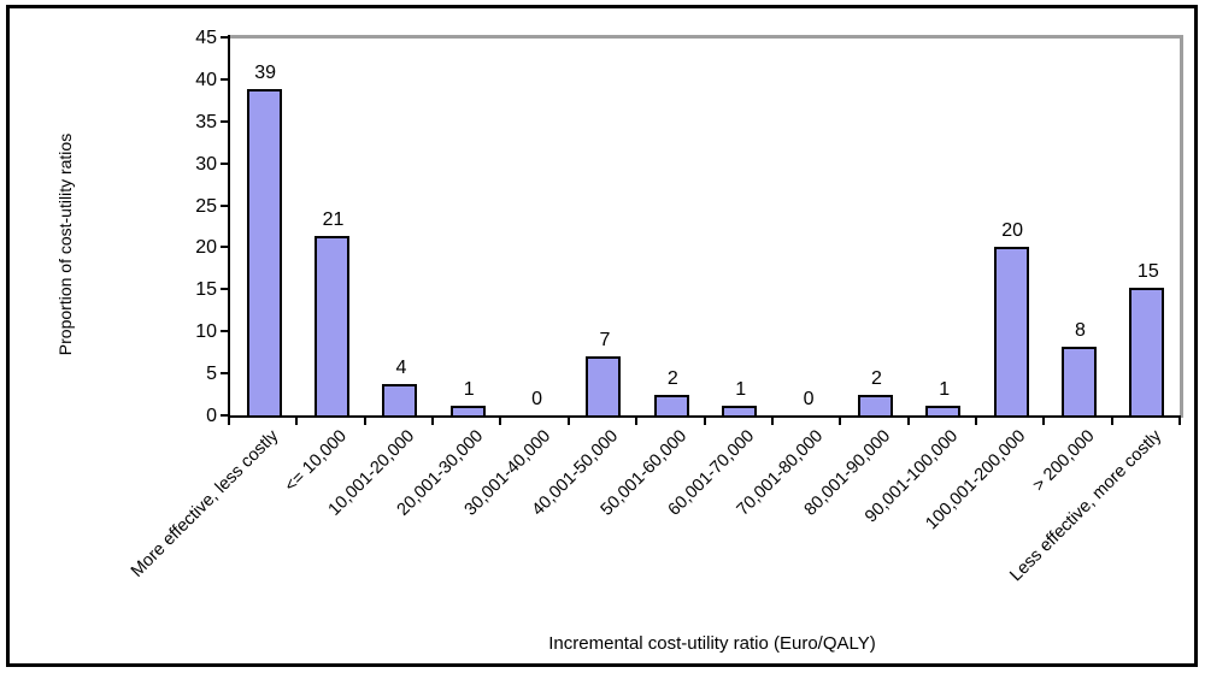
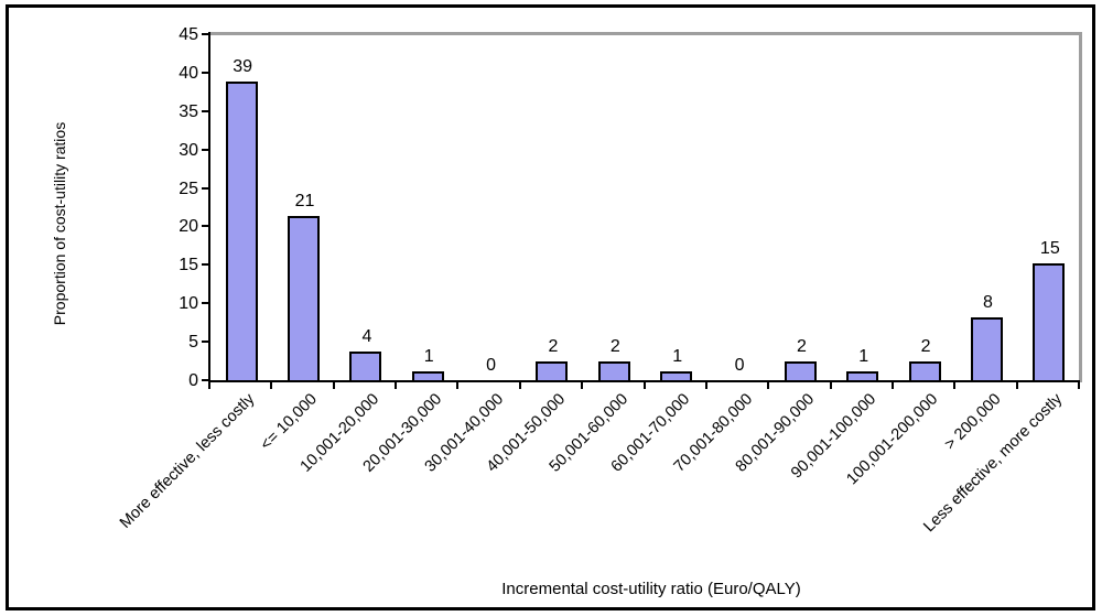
40,001-50,000: 7 -> 2
100,001-200,000: 20 -> 2
